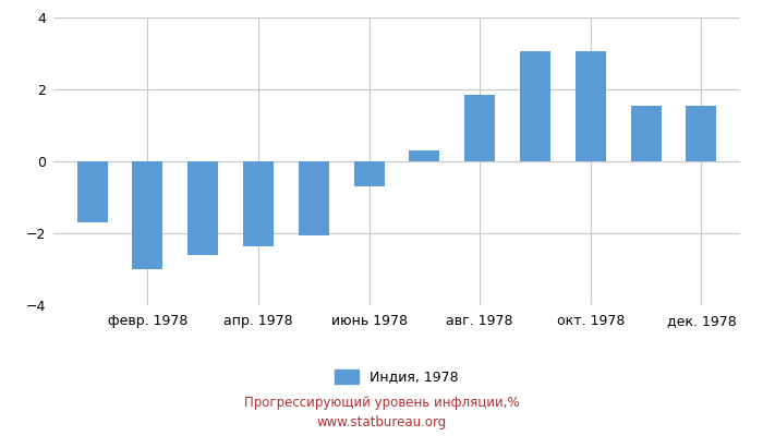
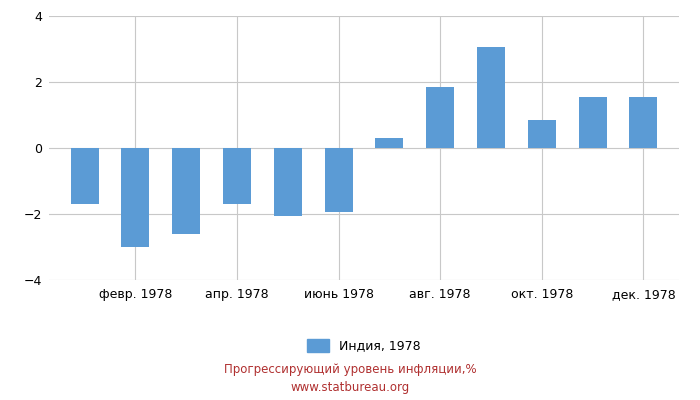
апр. 1978: -2.35 -> -1.70
июнь 1978: -0.70 -> -1.95
окт. 1978: 3.05 -> 0.85
